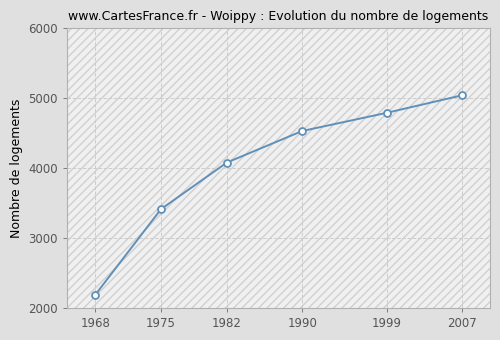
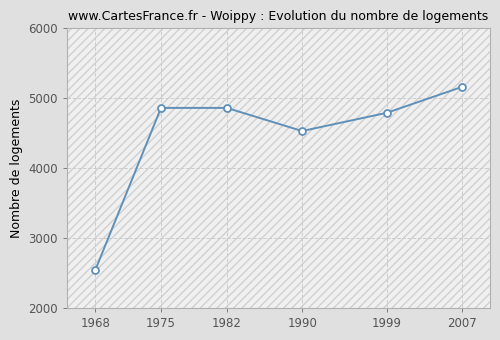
1968: 2190 -> 2540
1975: 3420 -> 4860
1982: 4080 -> 4860
2007: 5040 -> 5160
